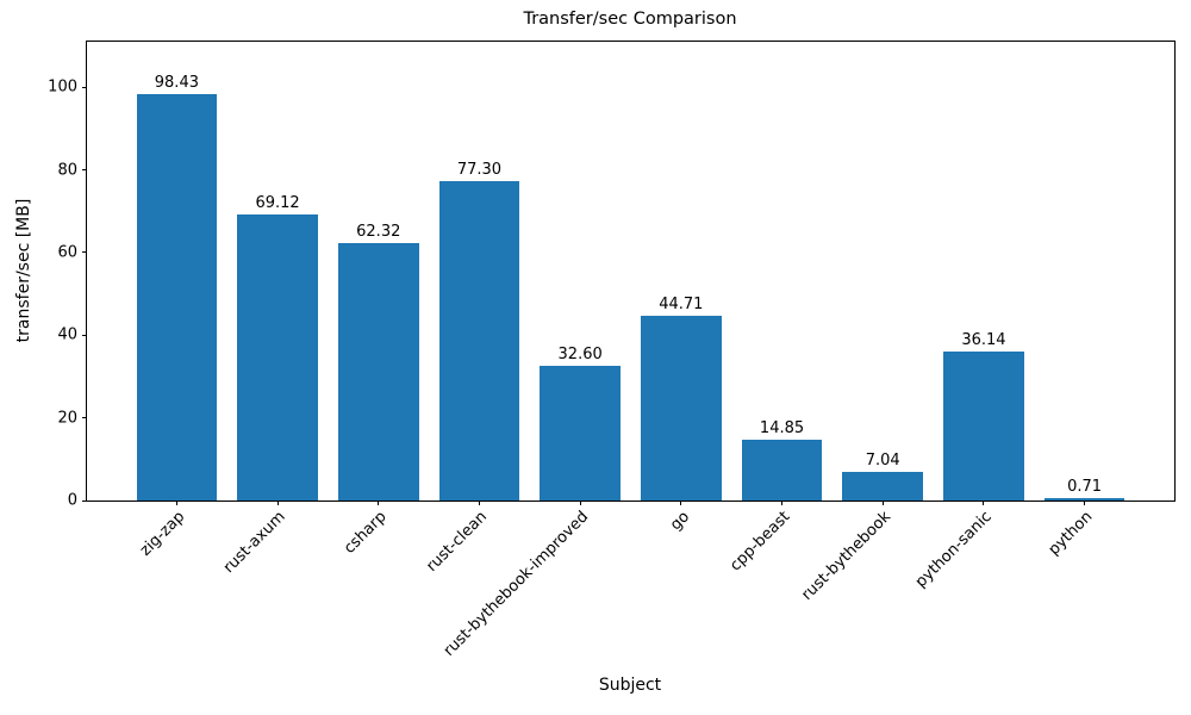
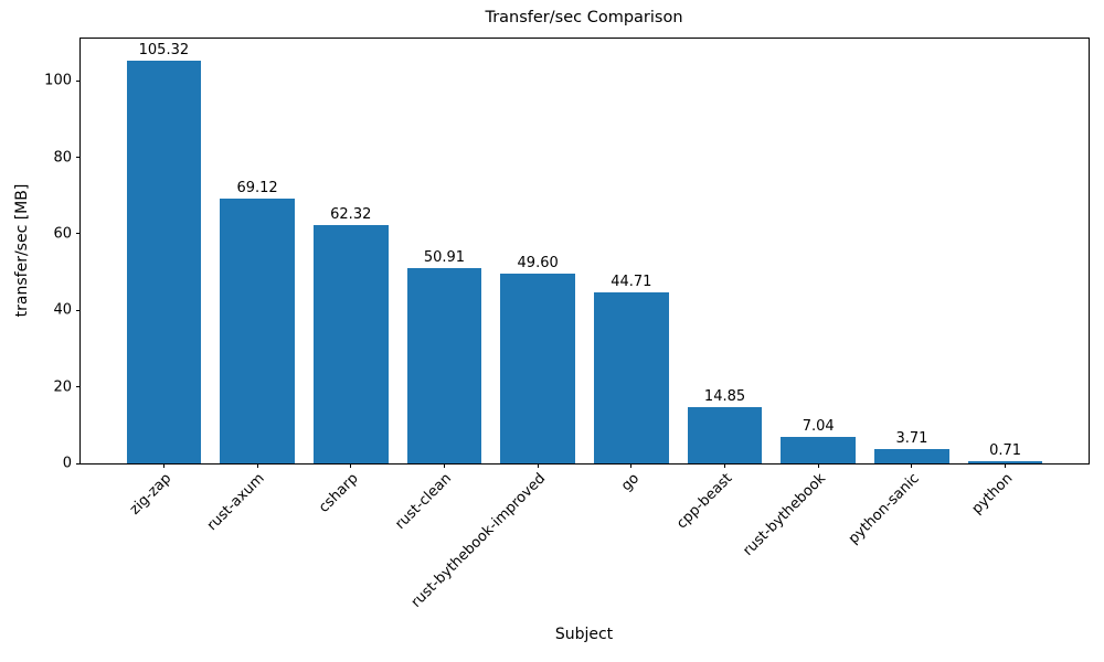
zig-zap: 98.43 -> 105.32
rust-clean: 77.30 -> 50.91
rust-bythebook-improved: 32.60 -> 49.60
python-sanic: 36.14 -> 3.71
